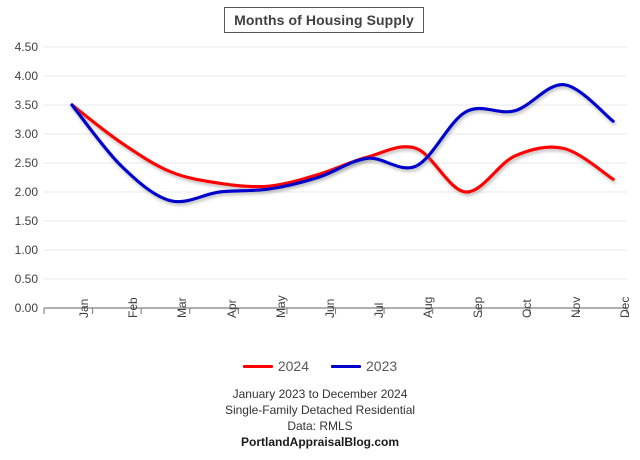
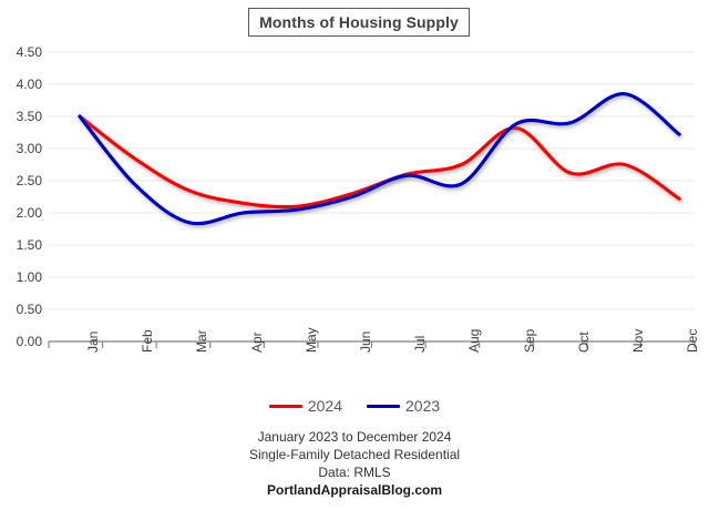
2024/Sep: 2.0 -> 3.3
